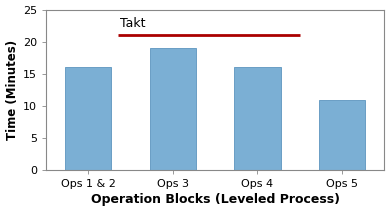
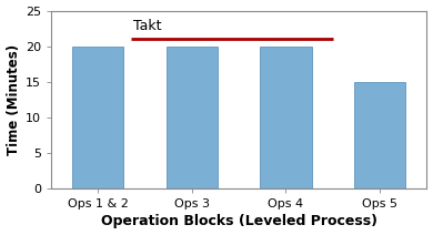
Ops 1 & 2: 16 -> 20
Ops 3: 19 -> 20
Ops 4: 16 -> 20
Ops 5: 11 -> 15
